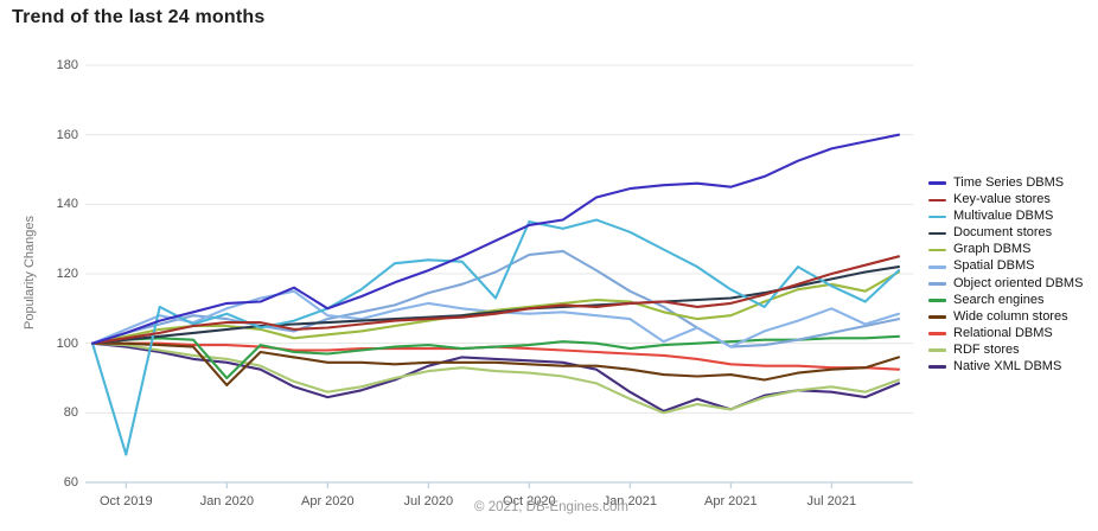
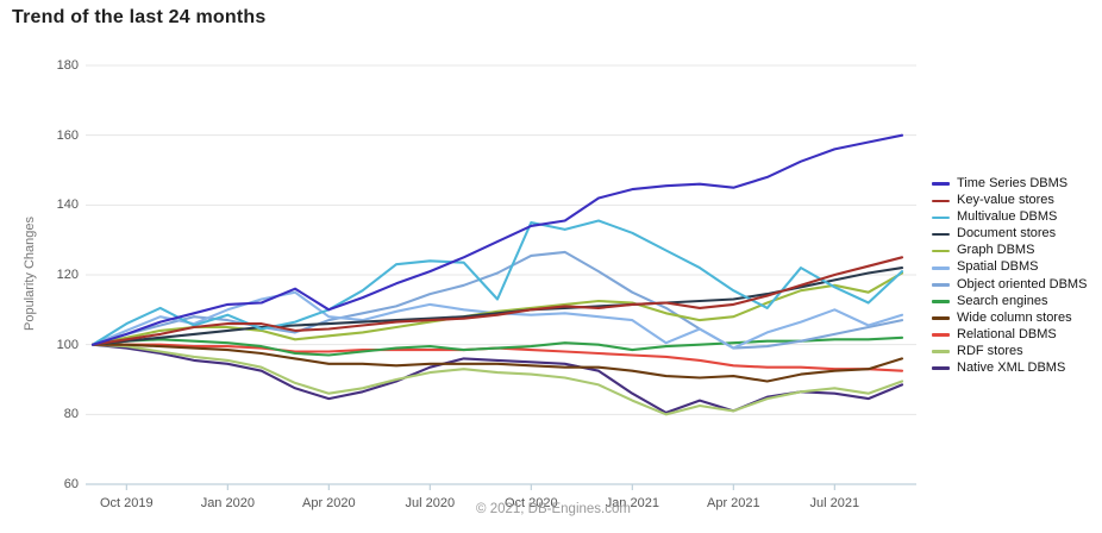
Multivalue DBMS/Oct 2019: 68 -> 106
Search engines/Jan 2020: 90 -> 100
Wide column stores/Jan 2020: 88 -> 98
